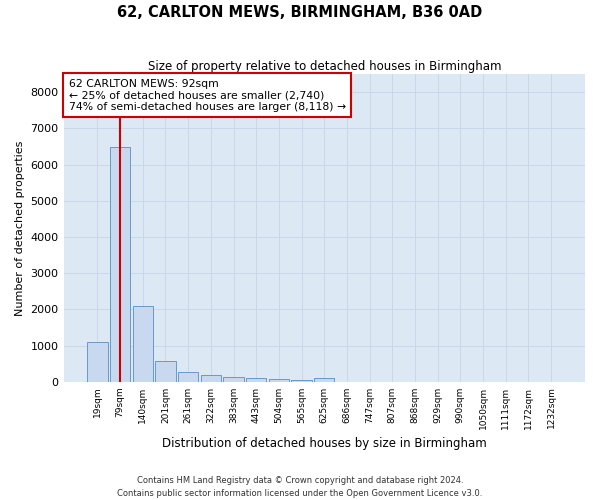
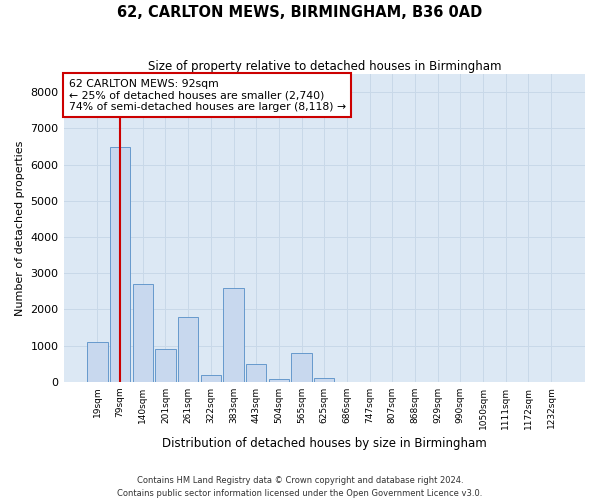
140sqm: 2100 -> 2700
201sqm: 560 -> 900
261sqm: 270 -> 1800
383sqm: 120 -> 2600
443sqm: 90 -> 500
565sqm: 60 -> 800
